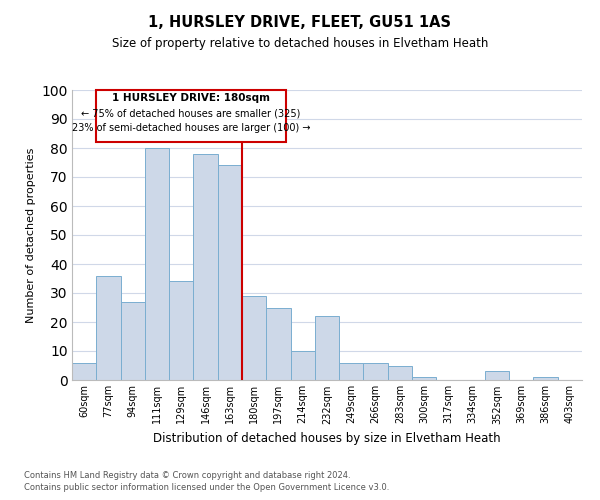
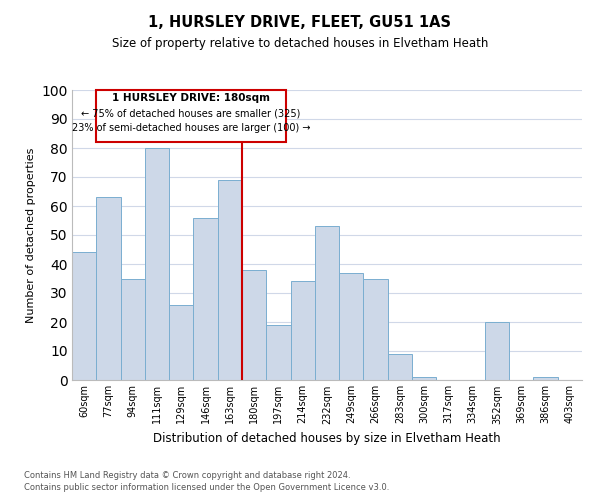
60sqm: 6 -> 44
77sqm: 36 -> 63
94sqm: 27 -> 35
129sqm: 34 -> 26
146sqm: 78 -> 56
163sqm: 74 -> 69
180sqm: 29 -> 38
197sqm: 25 -> 19
214sqm: 10 -> 34
232sqm: 22 -> 53
249sqm: 6 -> 37
266sqm: 6 -> 35
283sqm: 5 -> 9
352sqm: 3 -> 20
